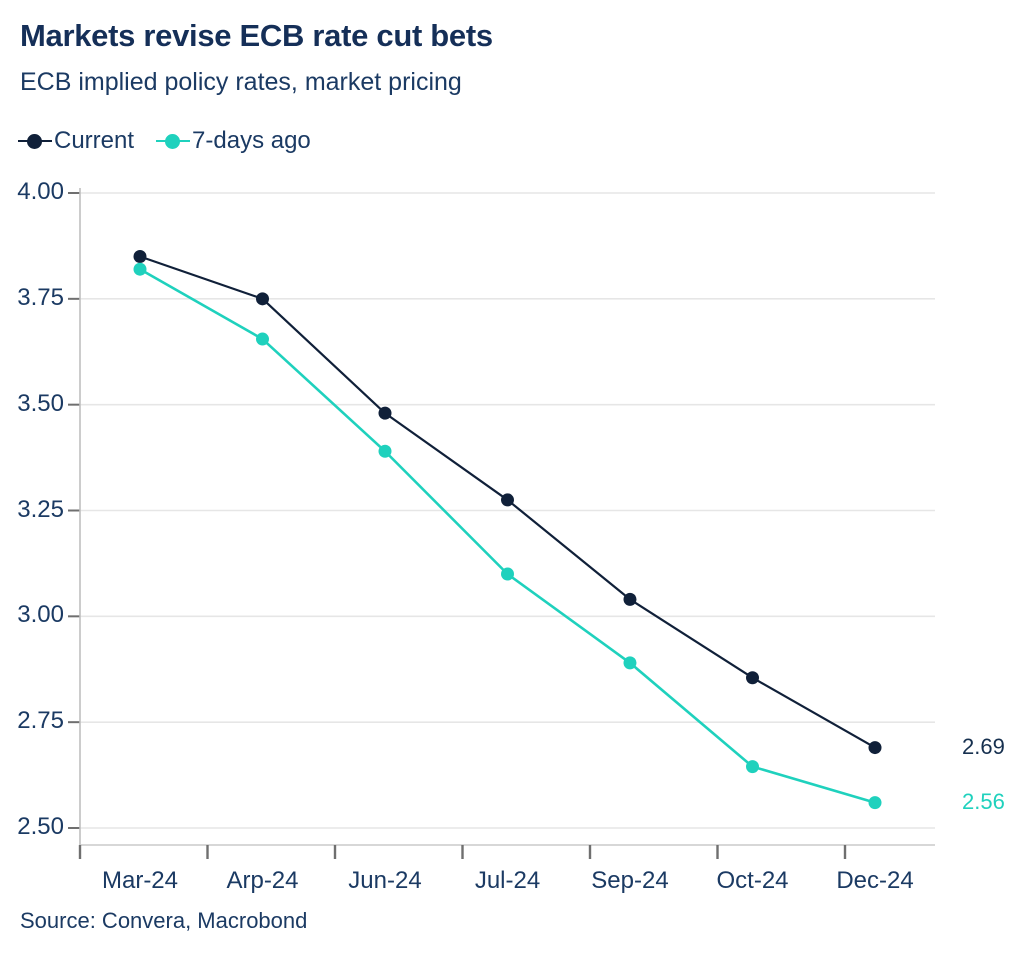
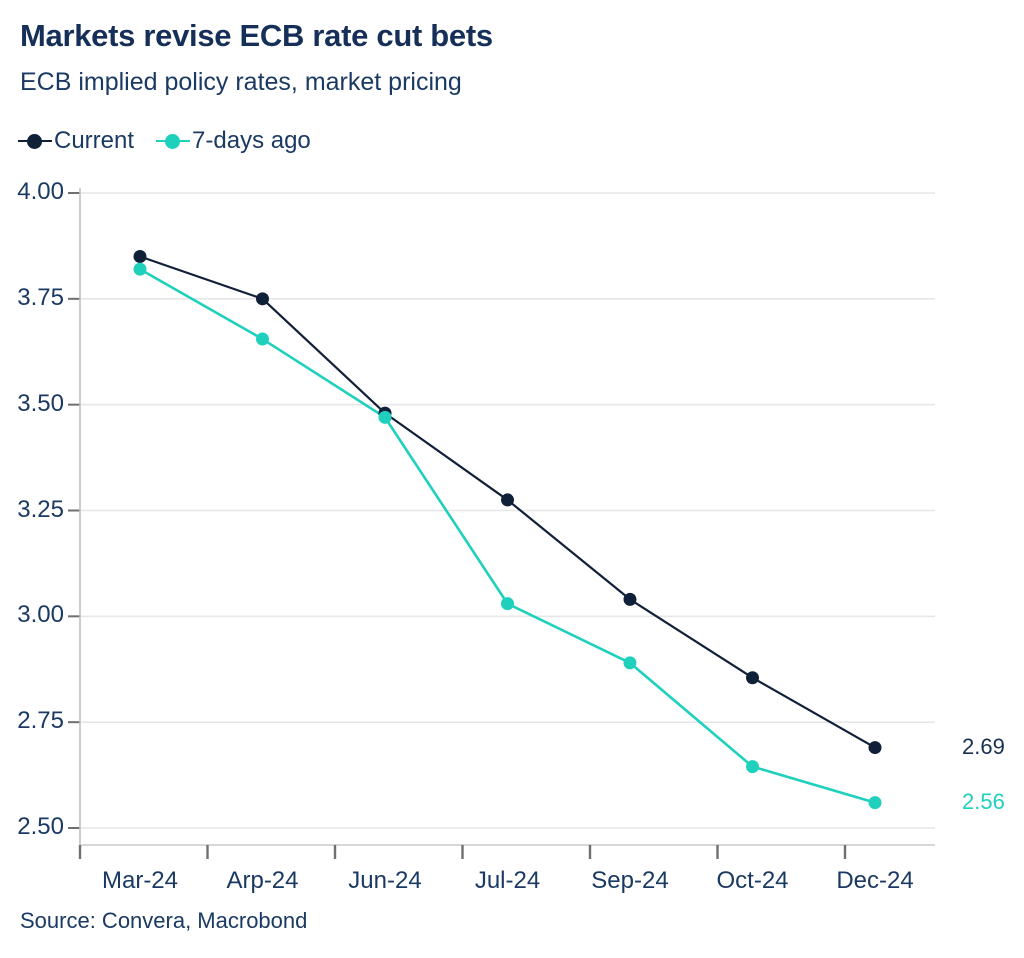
7-days ago/Jun-24: 3.39 -> 3.47
7-days ago/Jul-24: 3.10 -> 3.03
